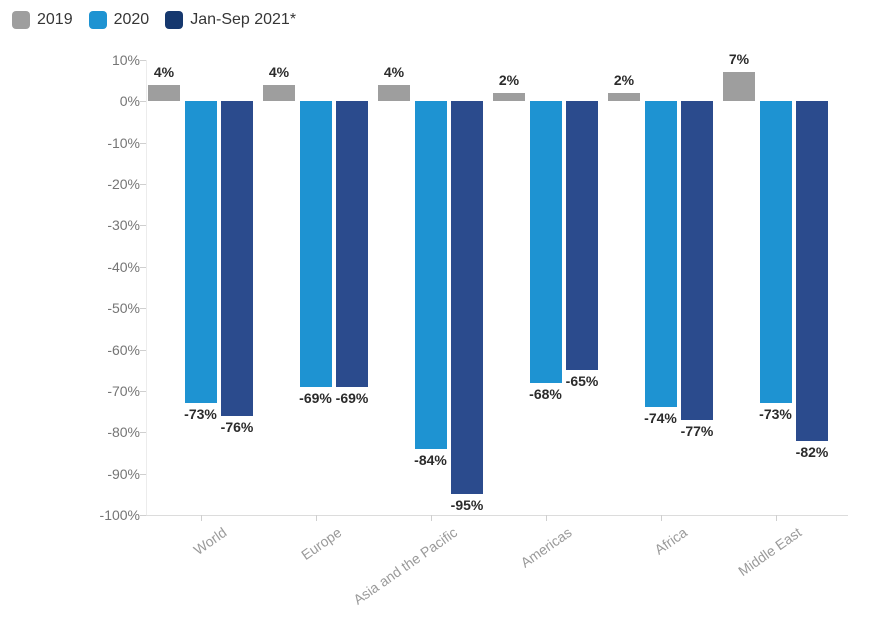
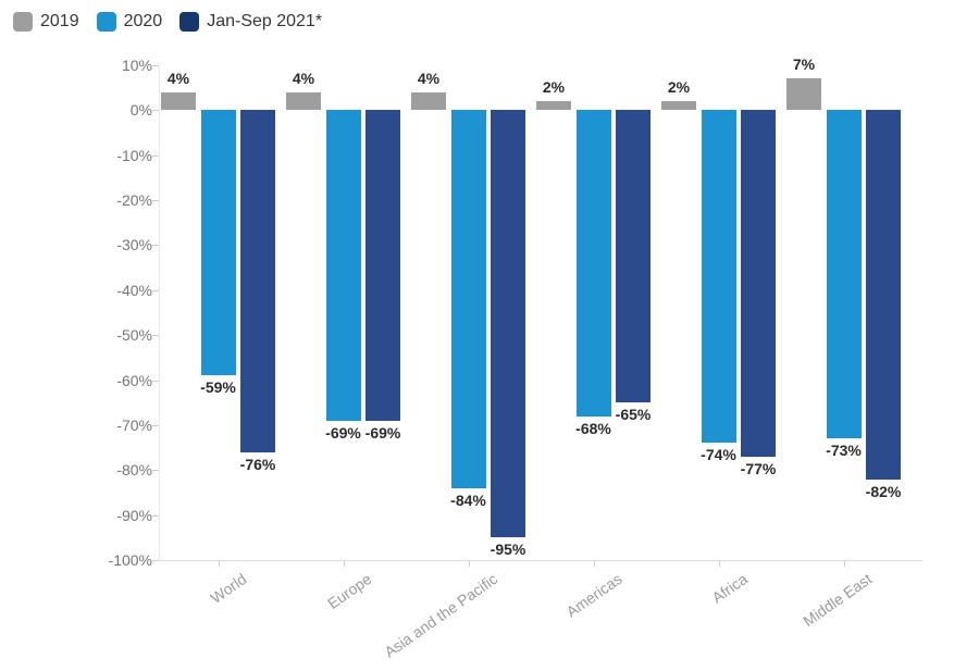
2020/World: -73% -> -59%
